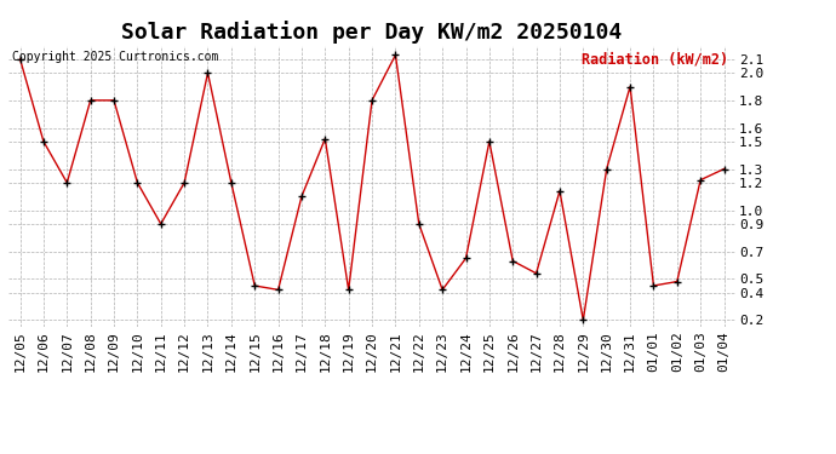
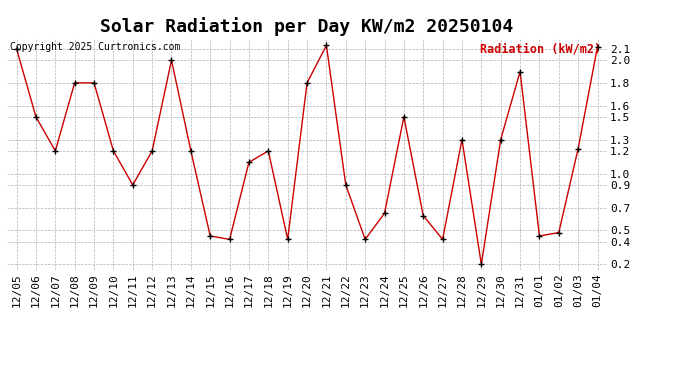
12/18: 1.52 -> 1.20
12/27: 0.54 -> 0.42
12/28: 1.14 -> 1.30
01/04: 1.30 -> 2.12
